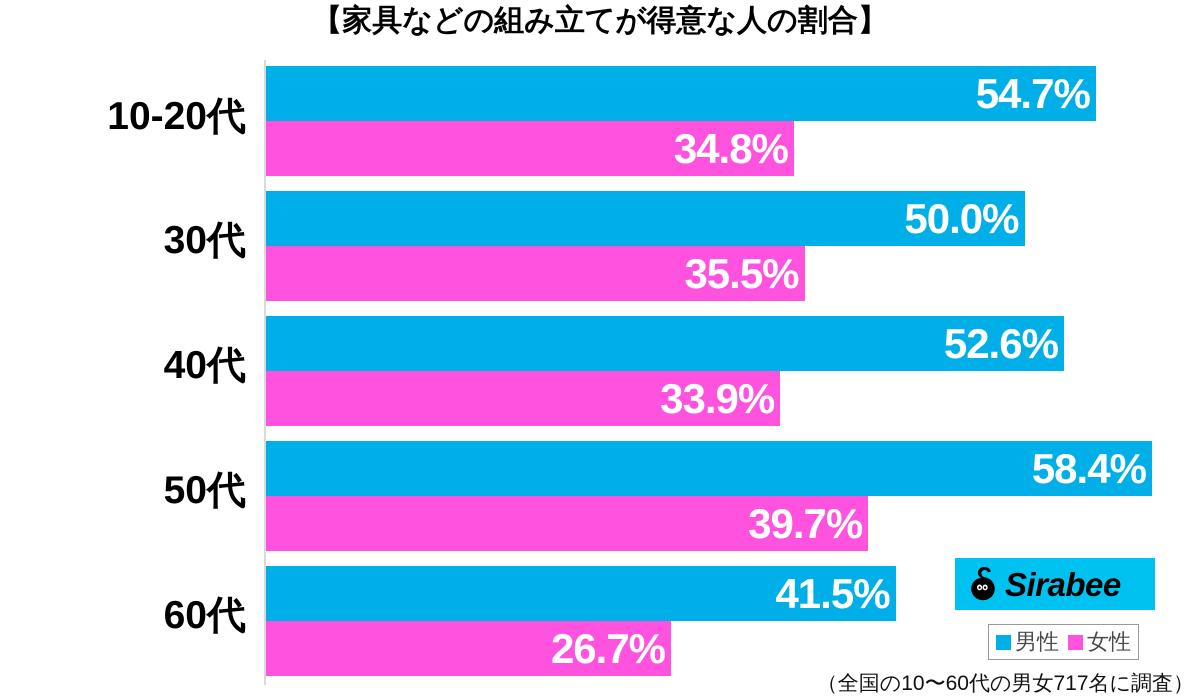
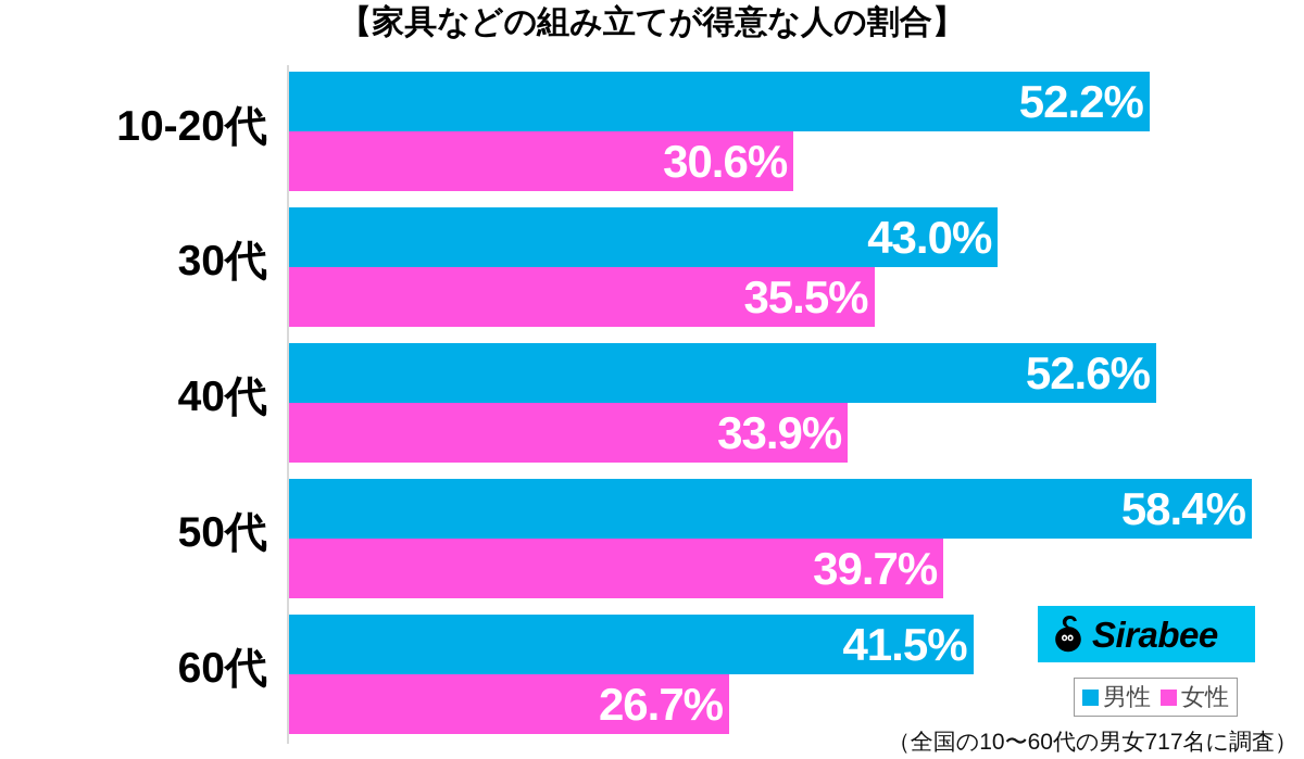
男性/10-20代: 54.7% -> 52.2%
女性/10-20代: 34.8% -> 30.6%
男性/30代: 50.0% -> 43.0%
